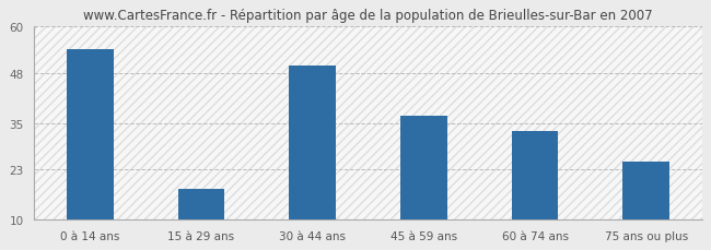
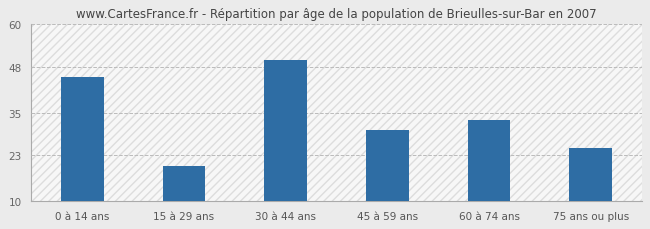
0 à 14 ans: 54 -> 45
15 à 29 ans: 18 -> 20
45 à 59 ans: 37 -> 30
